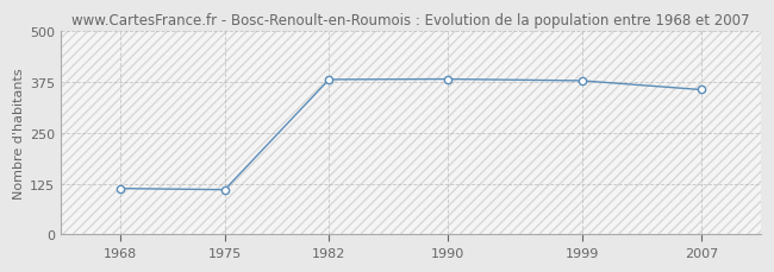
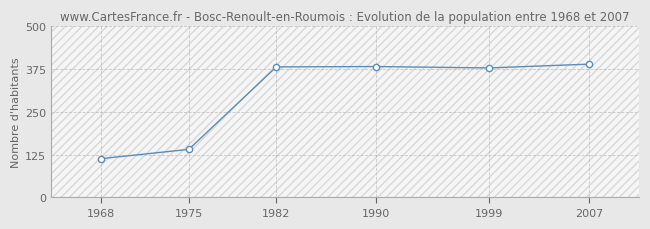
1975: 110 -> 140
2007: 355 -> 388
